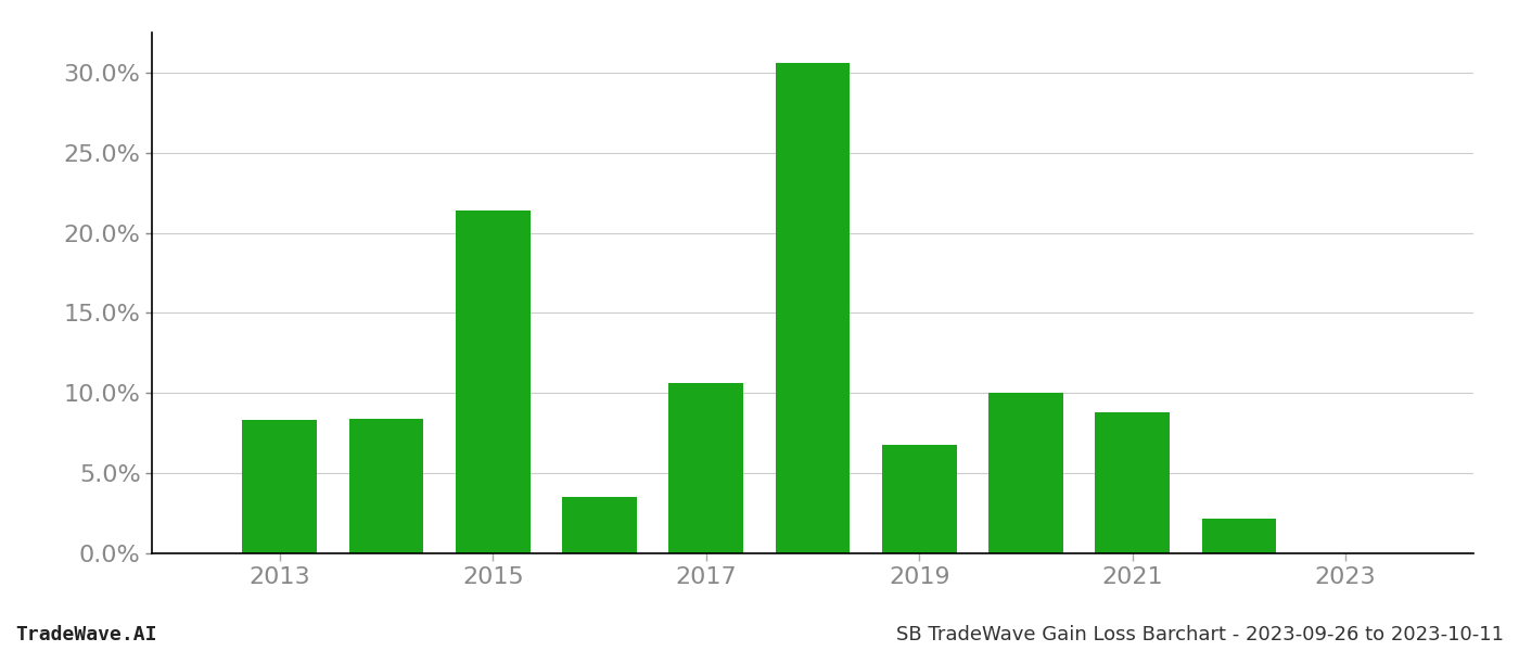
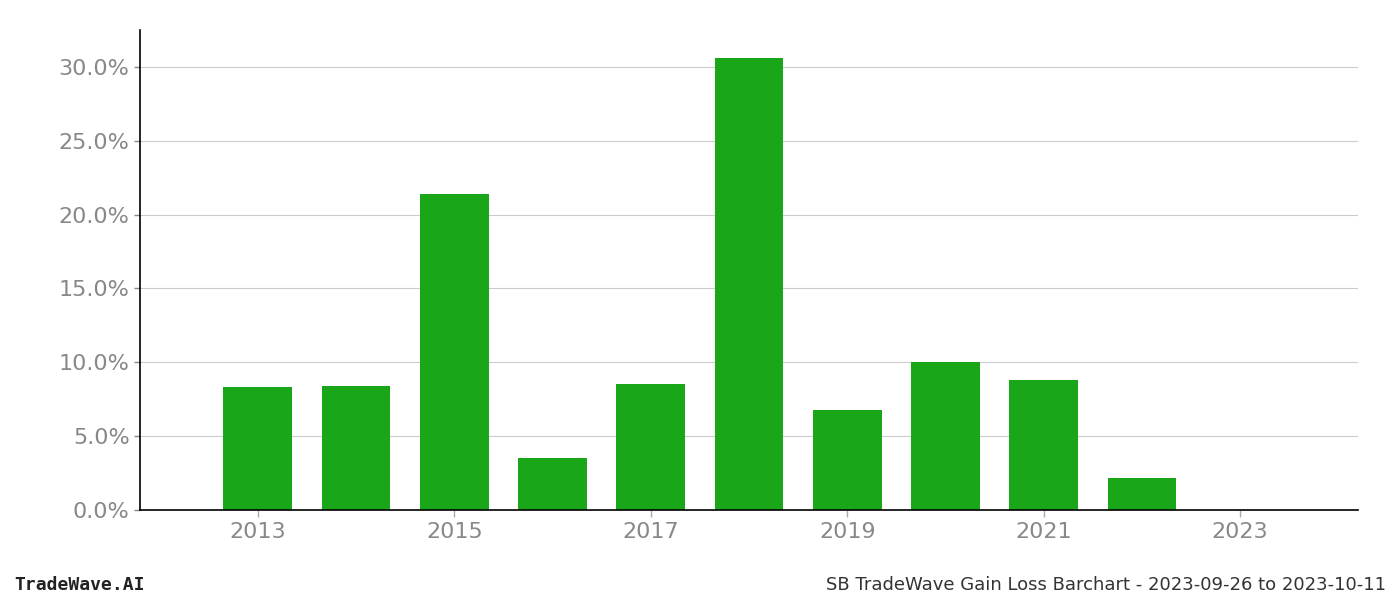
2017: 10.6% -> 8.5%
